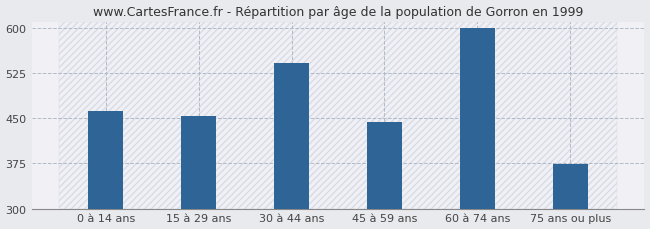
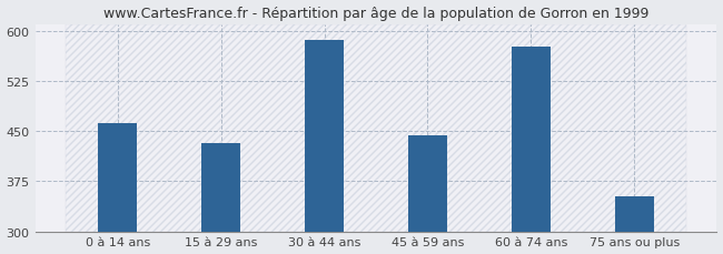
15 à 29 ans: 453 -> 432
30 à 44 ans: 541 -> 586
60 à 74 ans: 599 -> 576
75 ans ou plus: 374 -> 352
